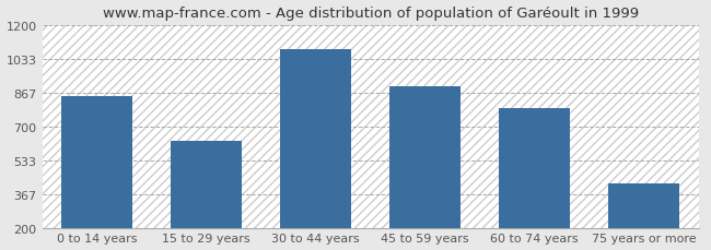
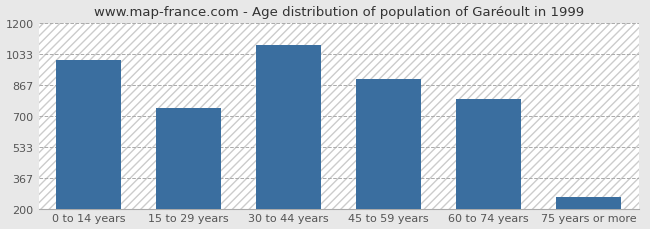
0 to 14 years: 850 -> 1000
15 to 29 years: 630 -> 740
75 years or more: 420 -> 260
